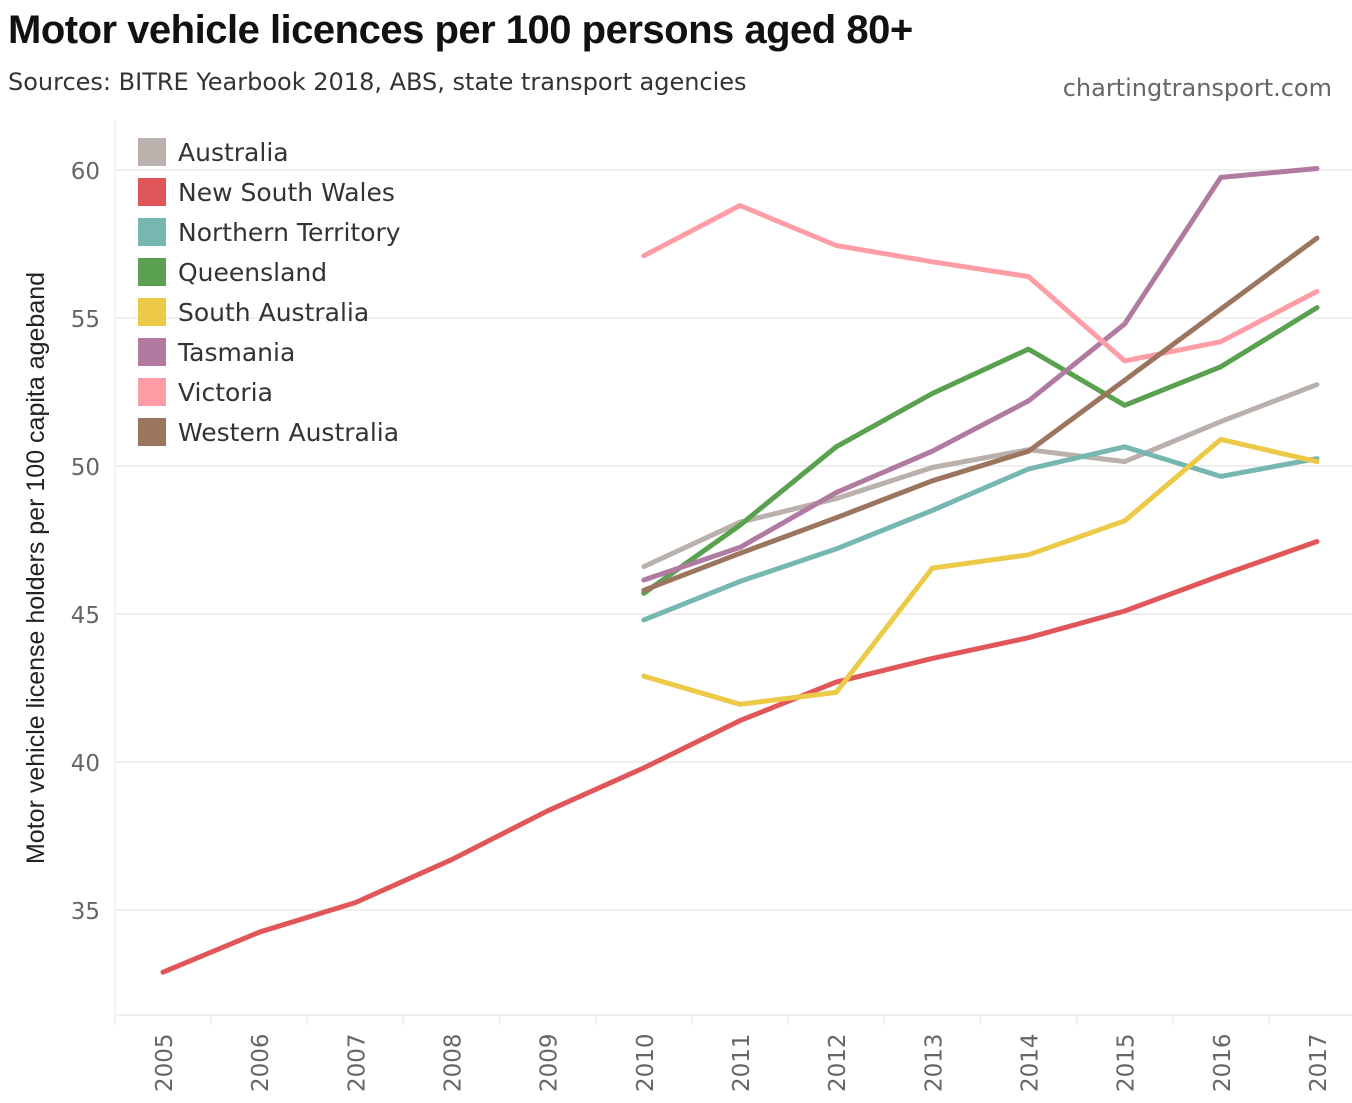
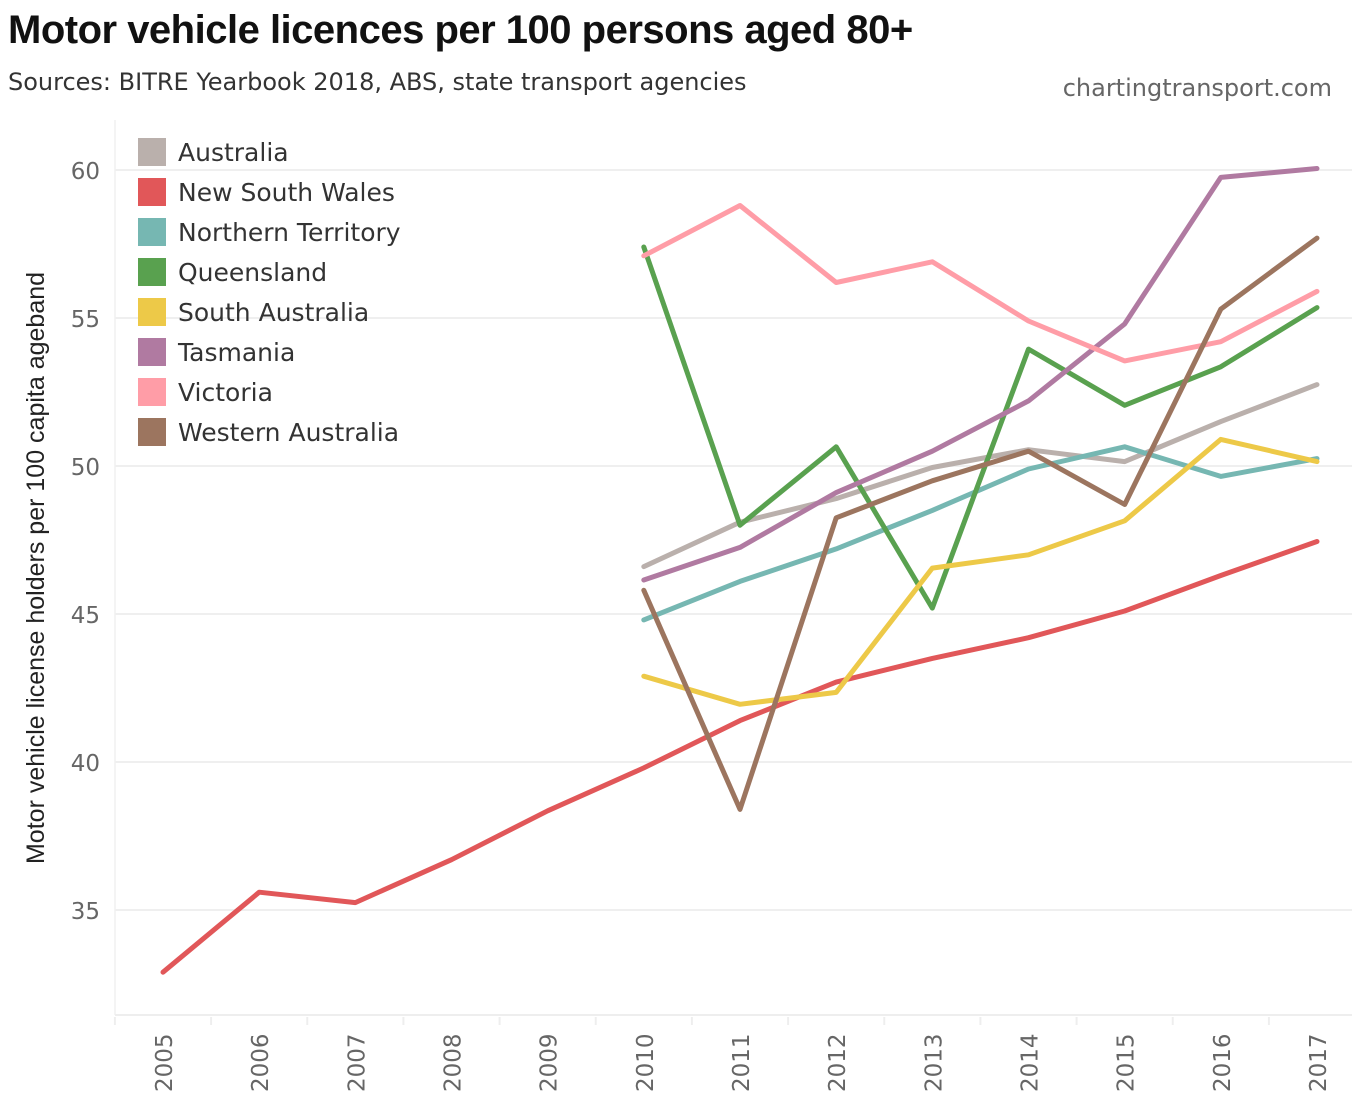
New South Wales/2006: 34.2 -> 35.6
Queensland/2010: 45.7 -> 57.4
Western Australia/2011: 47.0 -> 38.4
Victoria/2012: 57.5 -> 56.2
Queensland/2013: 52.5 -> 45.2
Victoria/2014: 56.4 -> 54.9
Western Australia/2015: 52.9 -> 48.7
